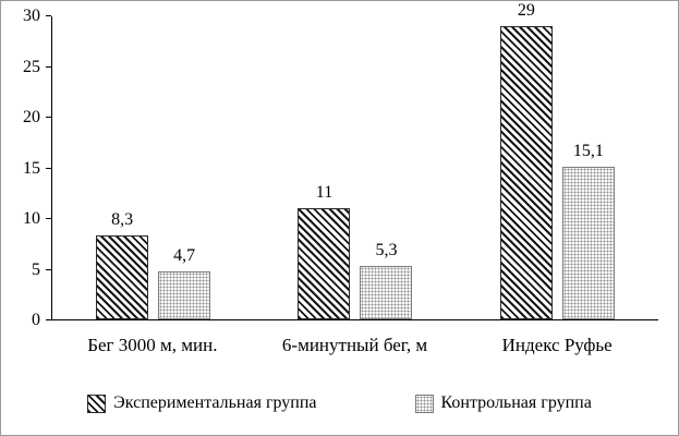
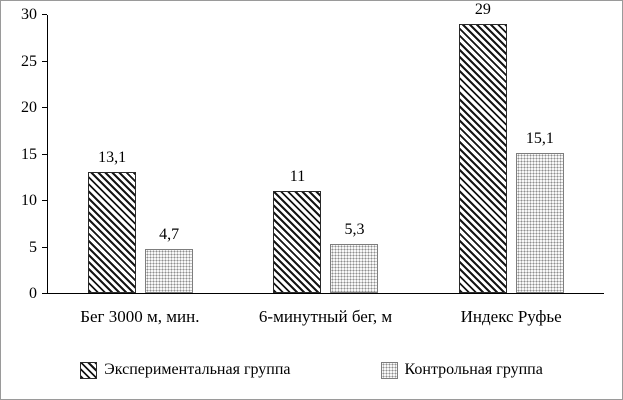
Экспериментальная группа/Бег 3000 м, мин.: 8,3 -> 13,1
